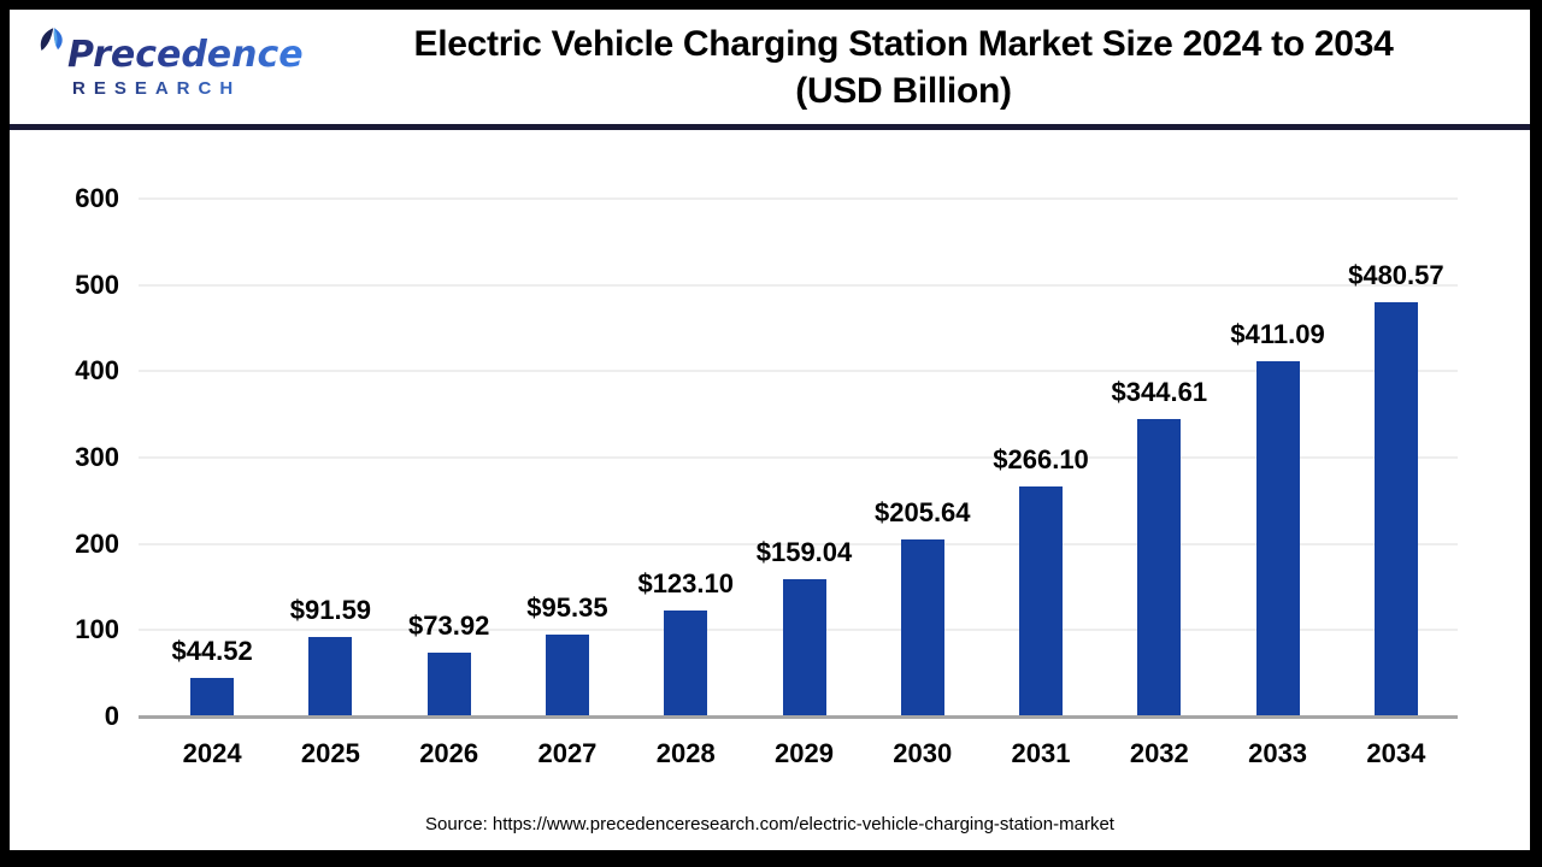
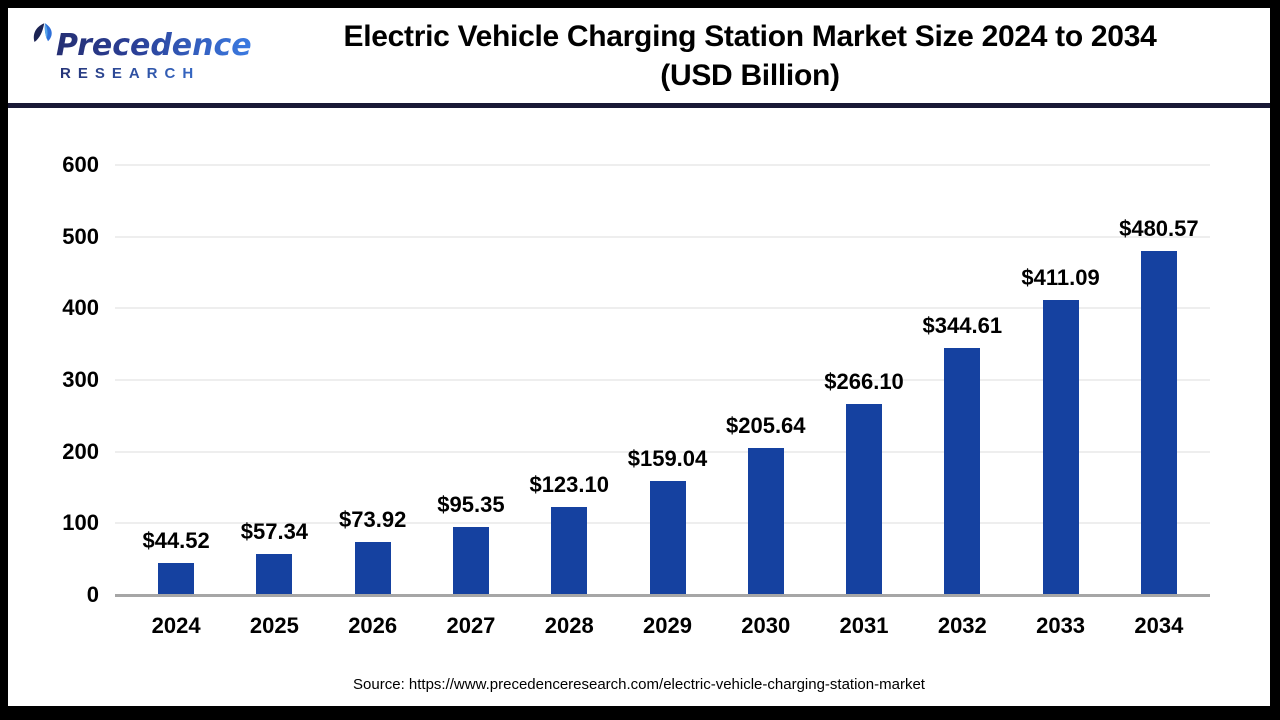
2025: $91.59 -> $57.34
